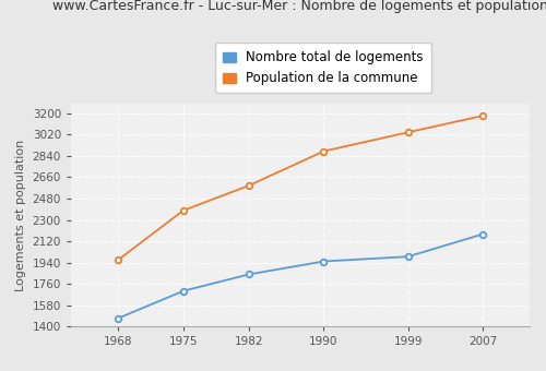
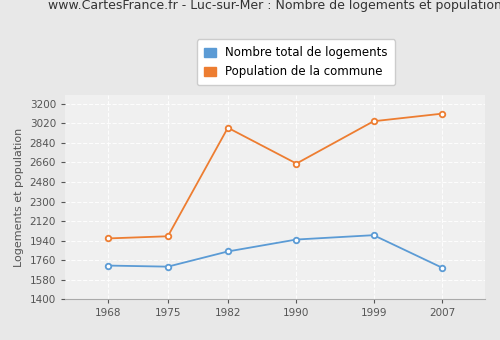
Nombre total de logements/1968: 1470 -> 1710
Population de la commune/1975: 2380 -> 1980
Population de la commune/1982: 2590 -> 2980
Population de la commune/1990: 2880 -> 2650
Nombre total de logements/2007: 2180 -> 1690
Population de la commune/2007: 3180 -> 3110
